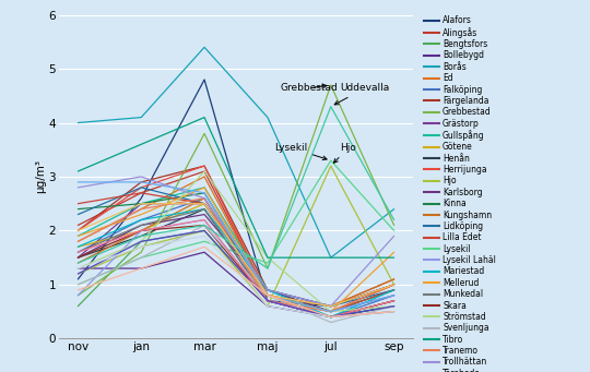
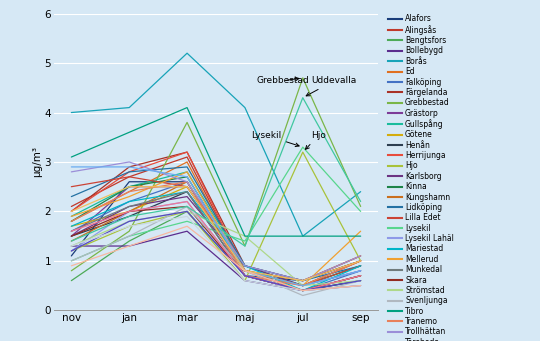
Kinna/nov: 2.4 -> 1.8
Lysekil Lahäl/nov: 0.8 -> 1.2
Bengtsfors/jan: 1.8 -> 1.4
Alafors/mar: 4.8 -> 2.6
Borås/mar: 5.4 -> 5.2
Lidköping/mar: 2.5 -> 2.9
Strömstad/mar: 3.1 -> 2.0
Trollhättan/sep: 1.9 -> 1.1
